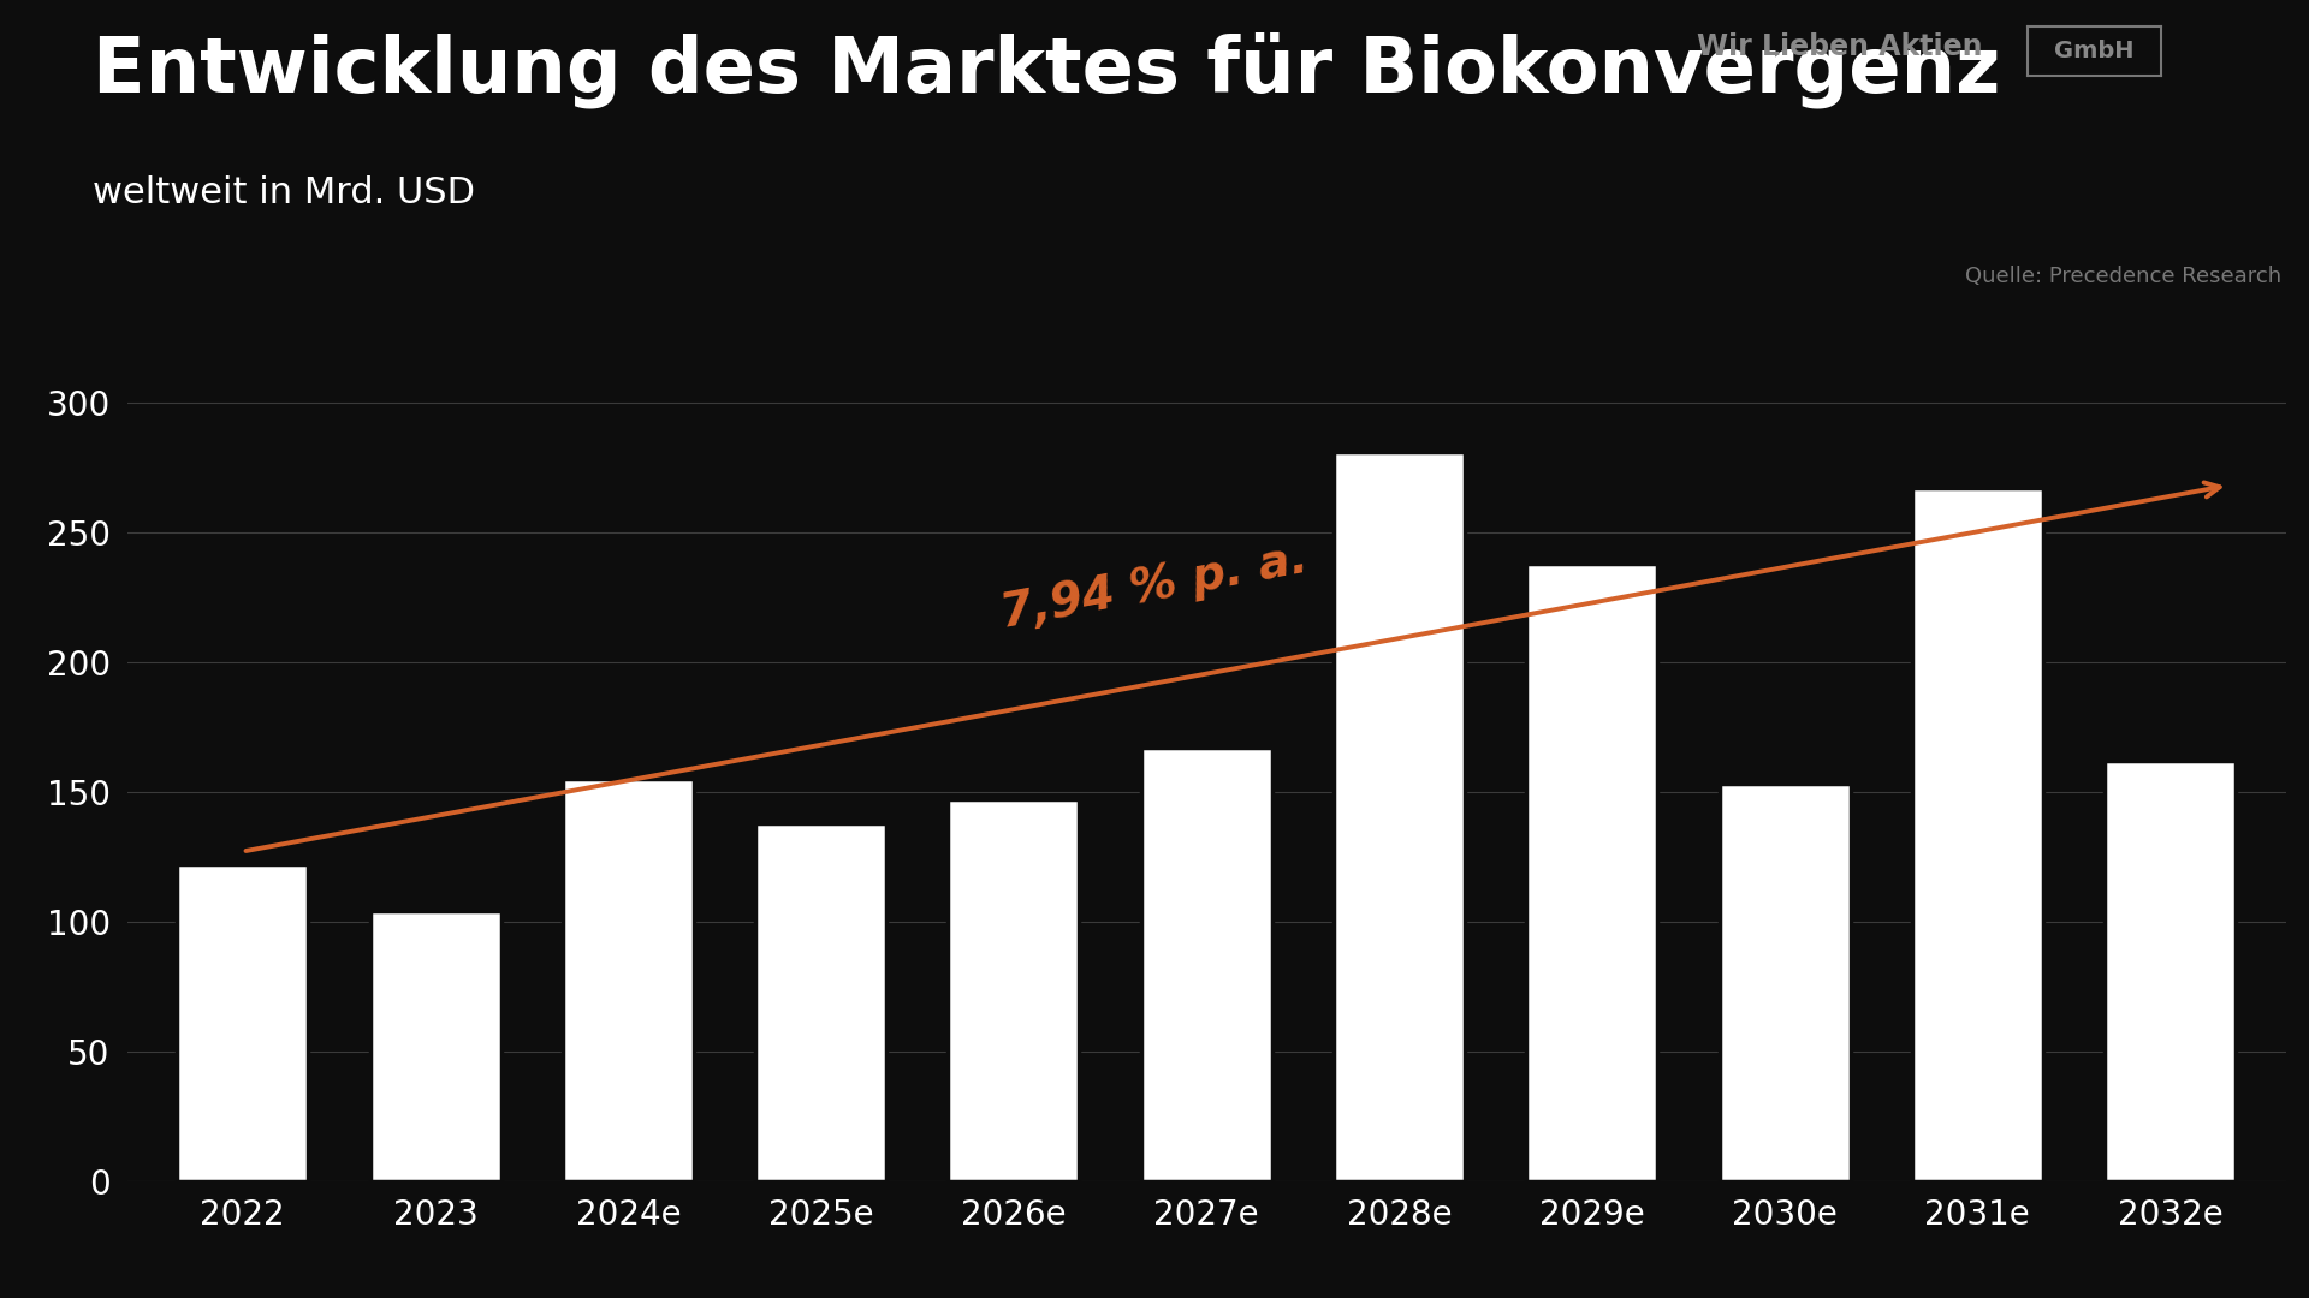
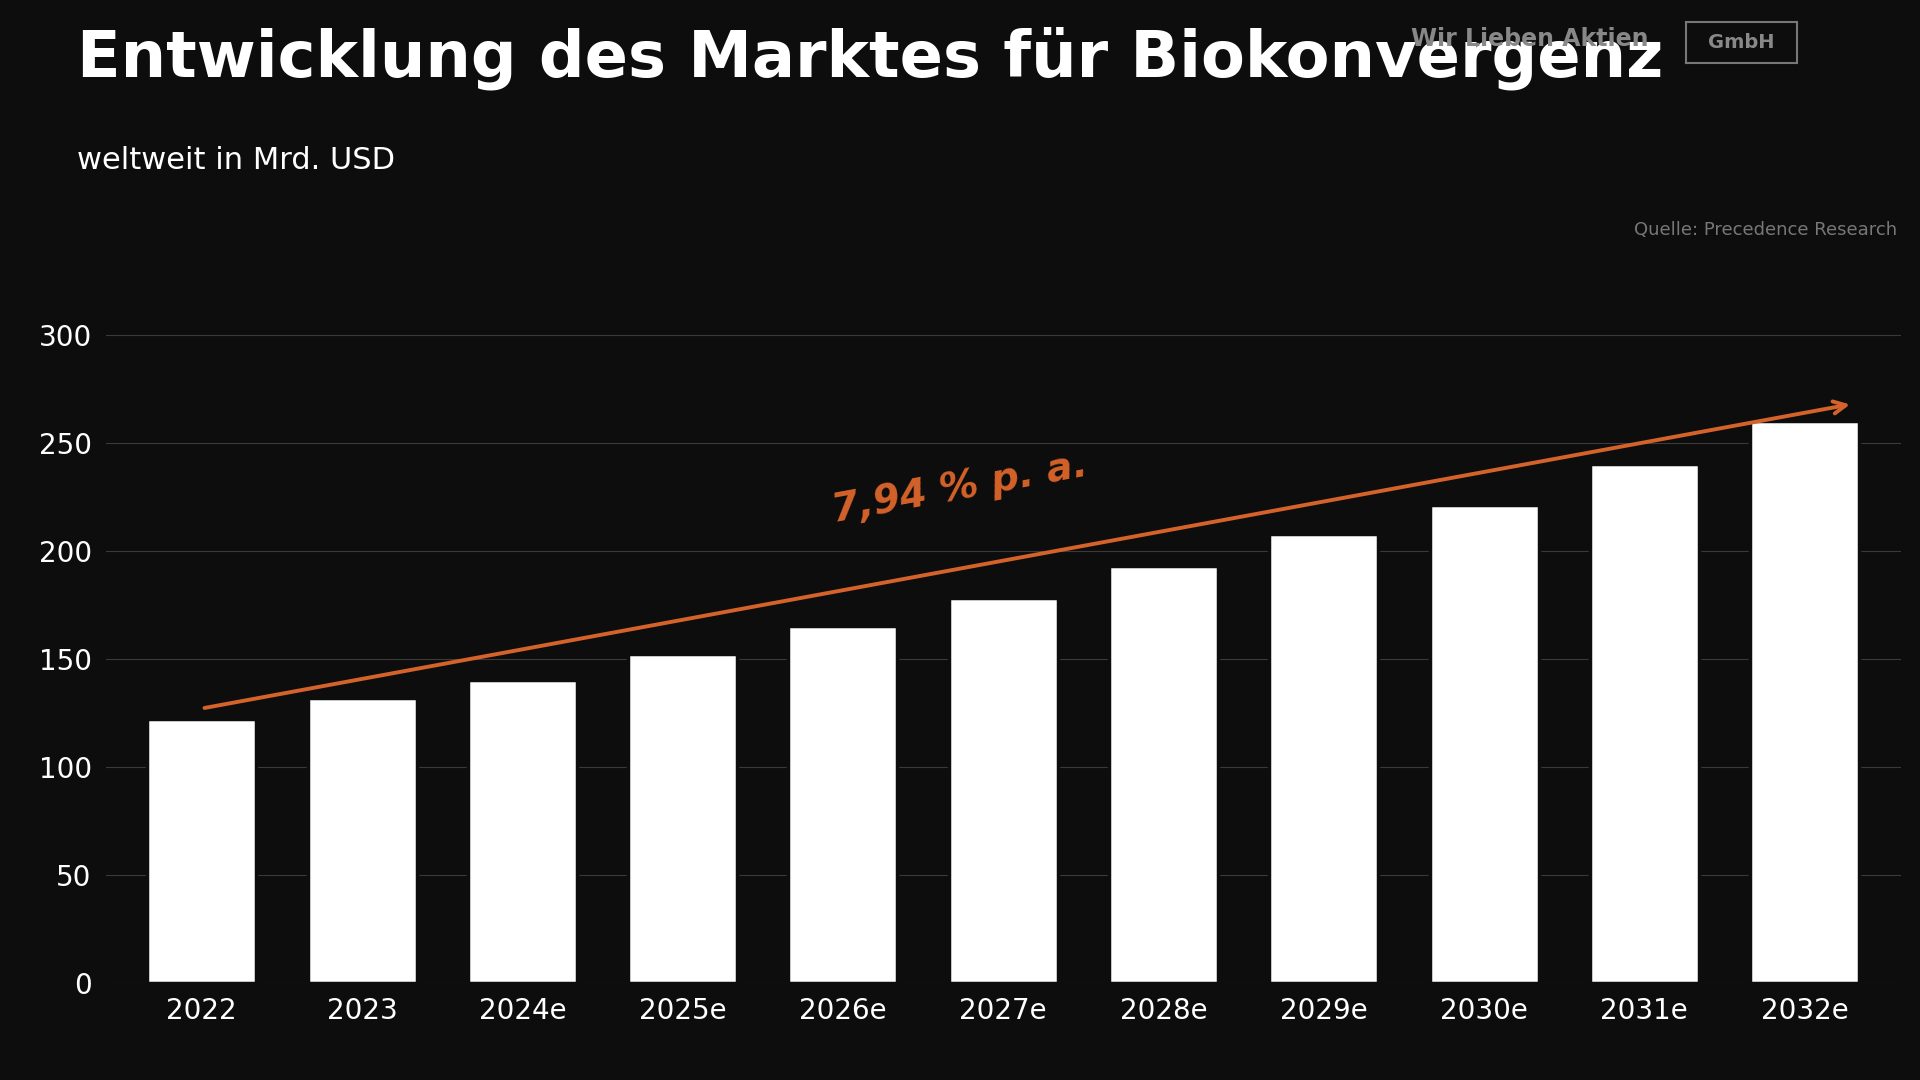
2023: 104 -> 132
2024e: 155 -> 140
2025e: 138 -> 152
2026e: 147 -> 165
2027e: 167 -> 178
2028e: 281 -> 193
2029e: 238 -> 208
2030e: 153 -> 221
2031e: 267 -> 240
2032e: 162 -> 260
